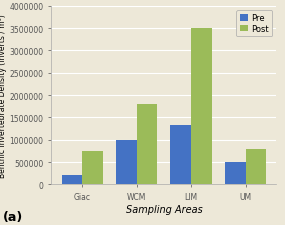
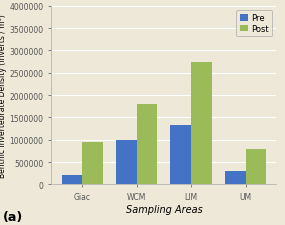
Post/Giac: 750000 -> 950000
Post/LIM: 3500000 -> 2750000
Pre/UM: 500000 -> 300000
